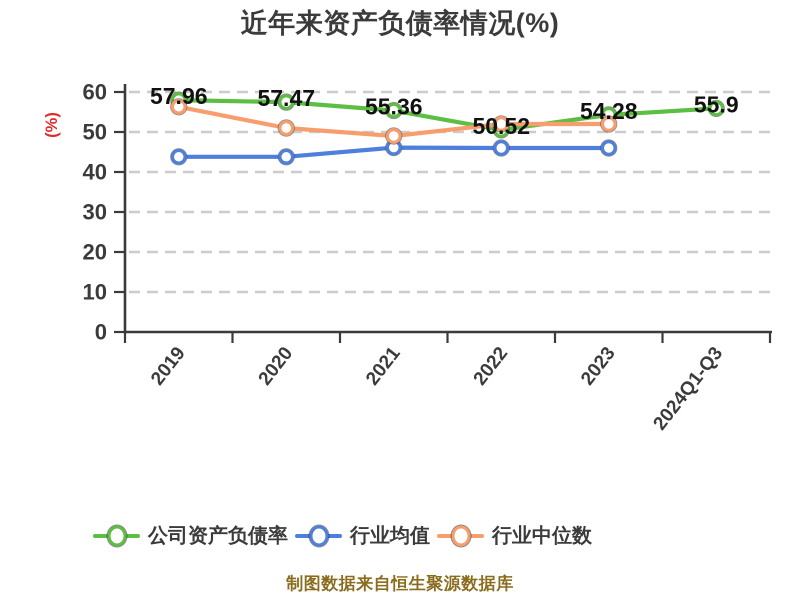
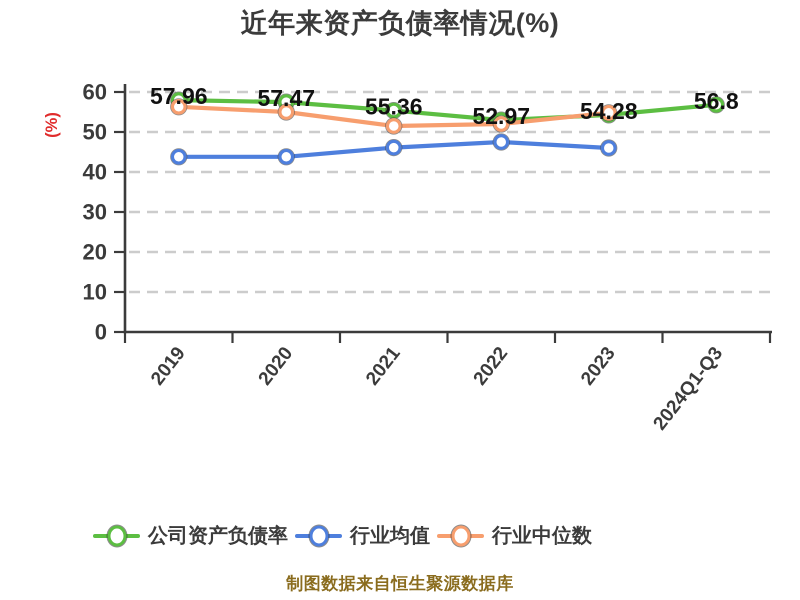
行业中位数/2020: 51 -> 55
行业中位数/2021: 49 -> 52
公司资产负债率/2022: 50.52 -> 52.97
行业均值/2022: 46 -> 48
行业中位数/2023: 52 -> 55
公司资产负债率/2024Q1-Q3: 55.9 -> 56.8
